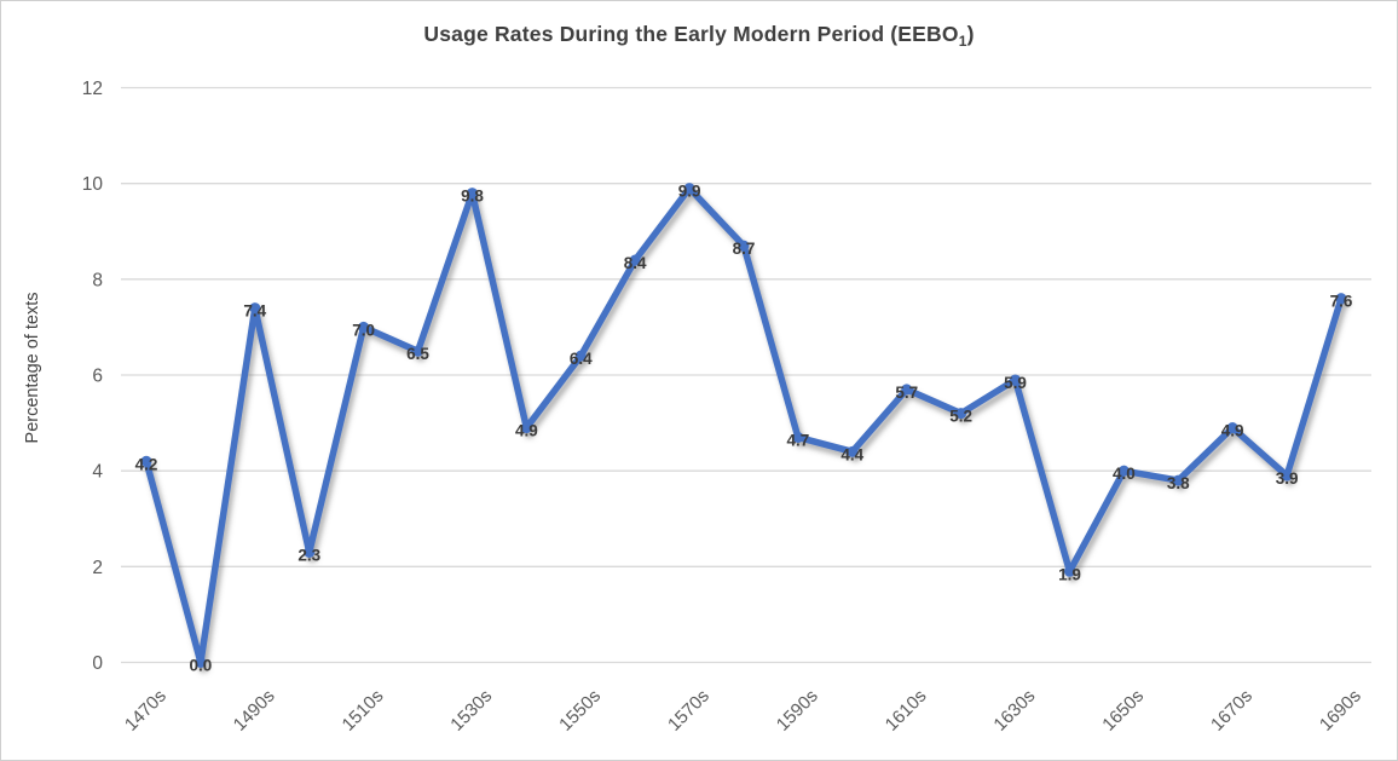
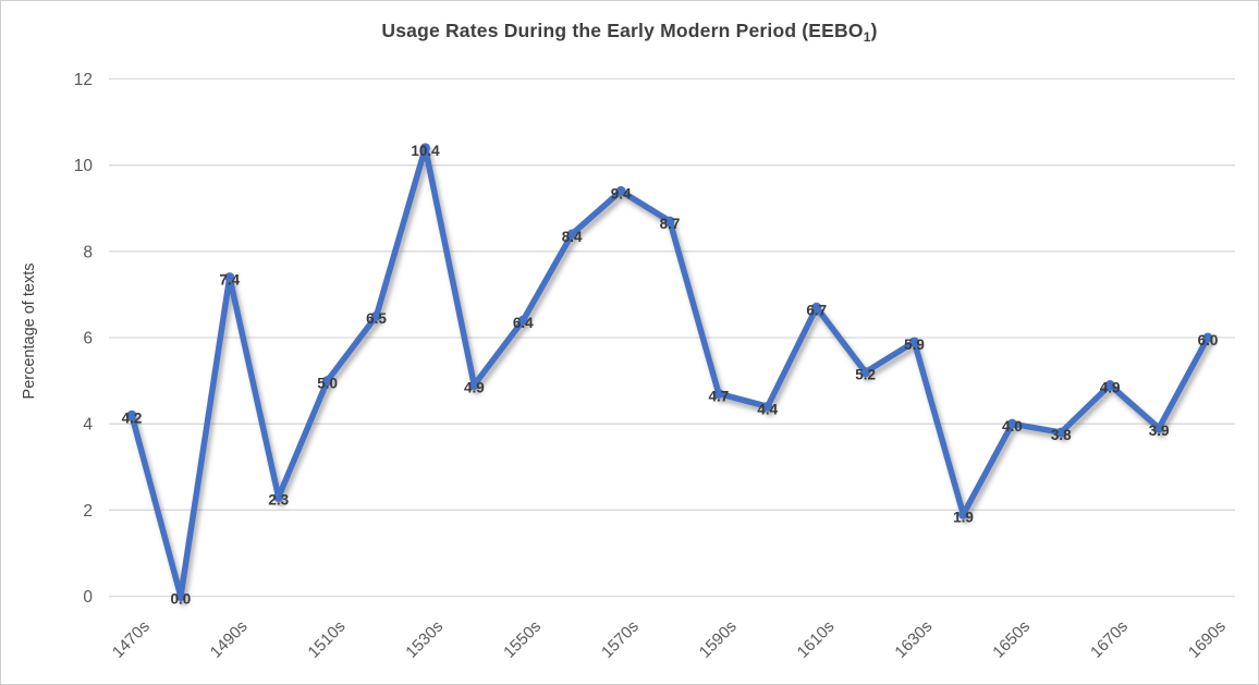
1510s: 7.0 -> 5.0
1530s: 9.8 -> 10.4
1570s: 9.9 -> 9.4
1610s: 5.7 -> 6.7
1690s: 7.6 -> 6.0
